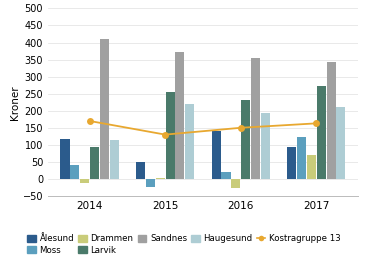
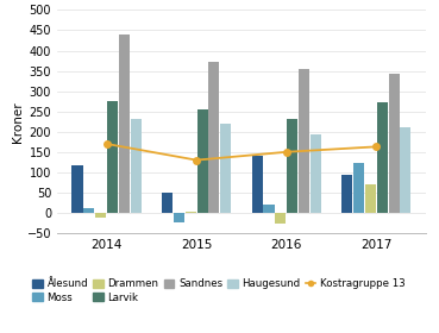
Moss/2014: 40 -> 12
Larvik/2014: 95 -> 275
Sandnes/2014: 410 -> 438
Haugesund/2014: 115 -> 230
